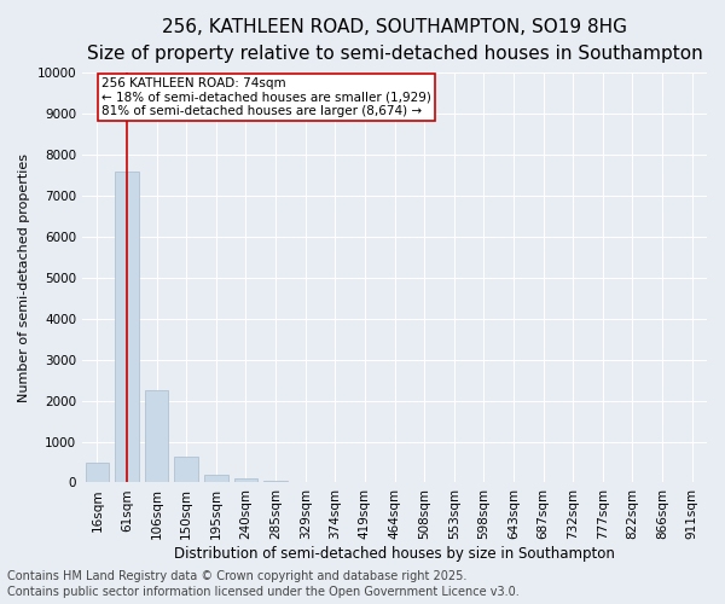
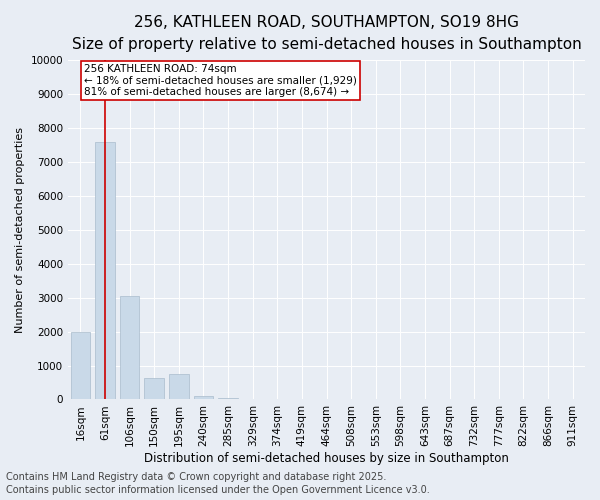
16sqm: 480 -> 2000
106sqm: 2250 -> 3050
195sqm: 180 -> 750
